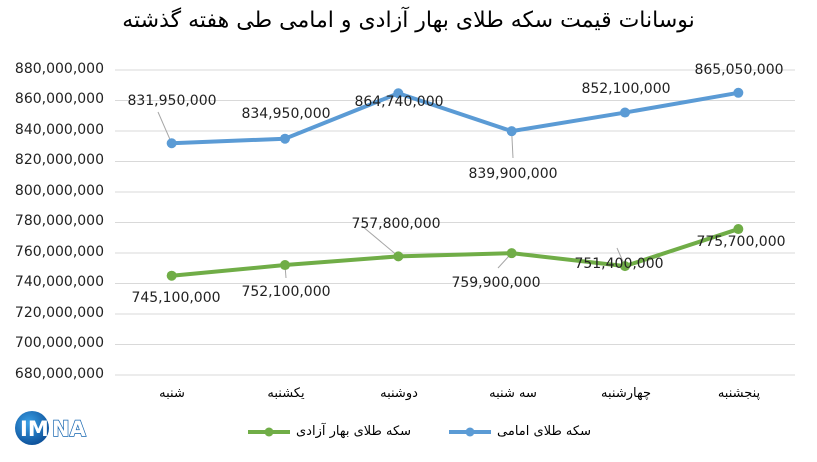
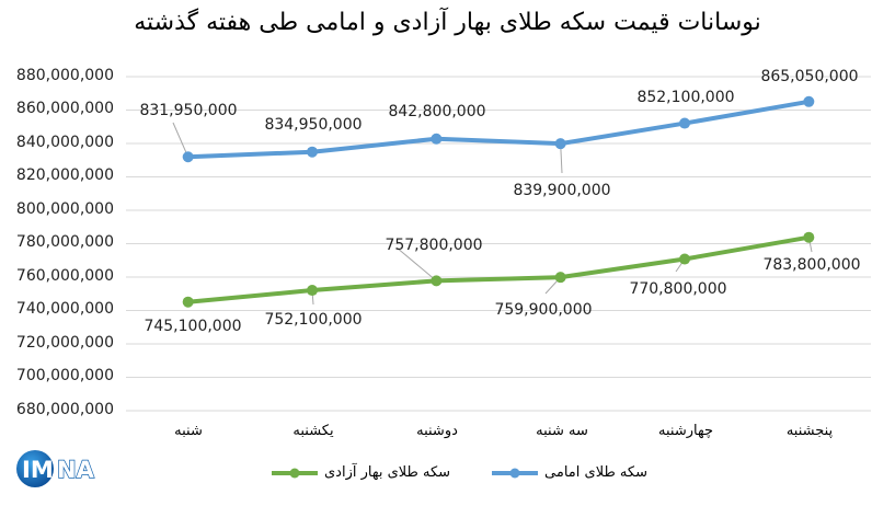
سکه طلای امامی/دوشنبه: 864,740,000 -> 842,800,000
سکه طلای بهار آزادی/چهارشنبه: 751,400,000 -> 770,800,000
سکه طلای بهار آزادی/پنجشنبه: 775,700,000 -> 783,800,000
